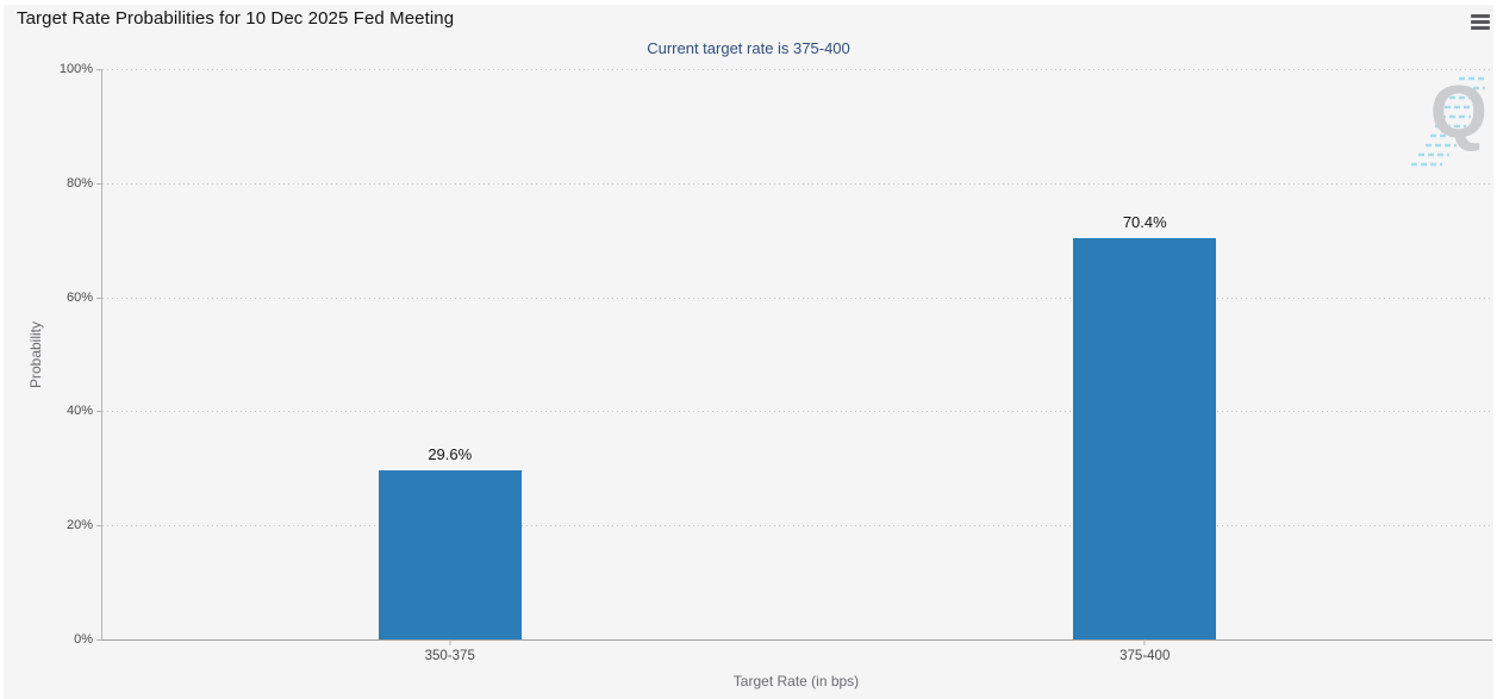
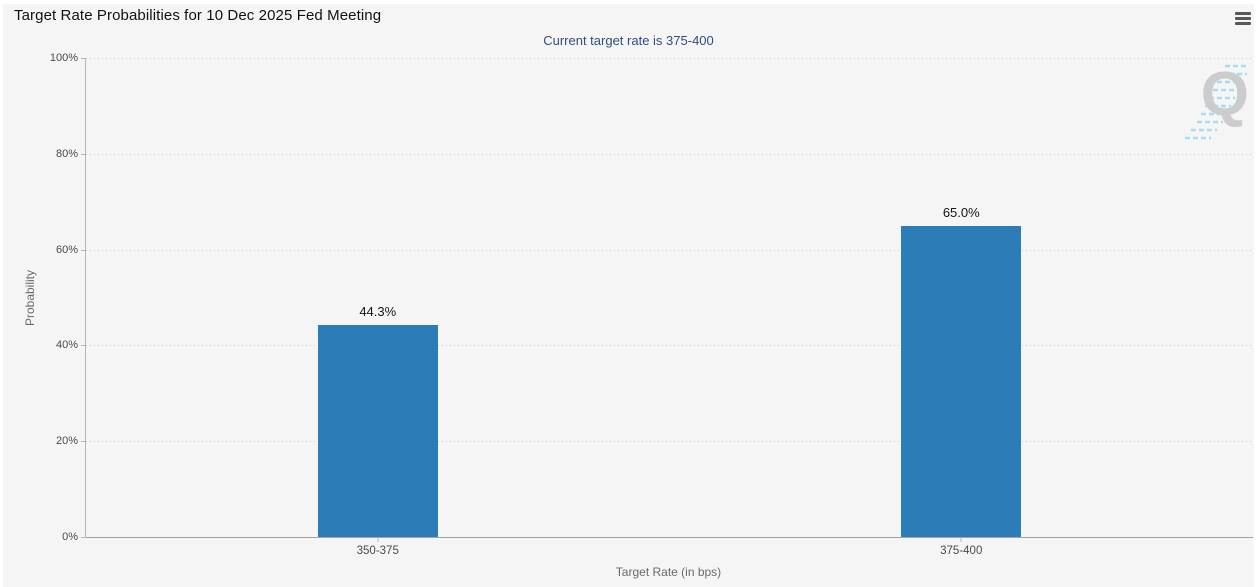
350-375: 29.6% -> 44.3%
375-400: 70.4% -> 65.0%
